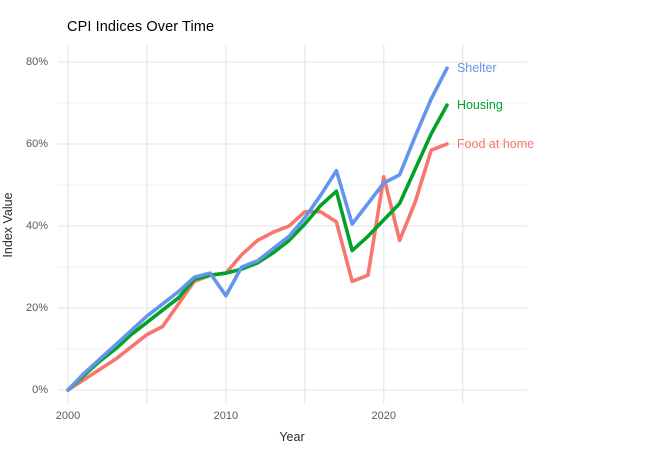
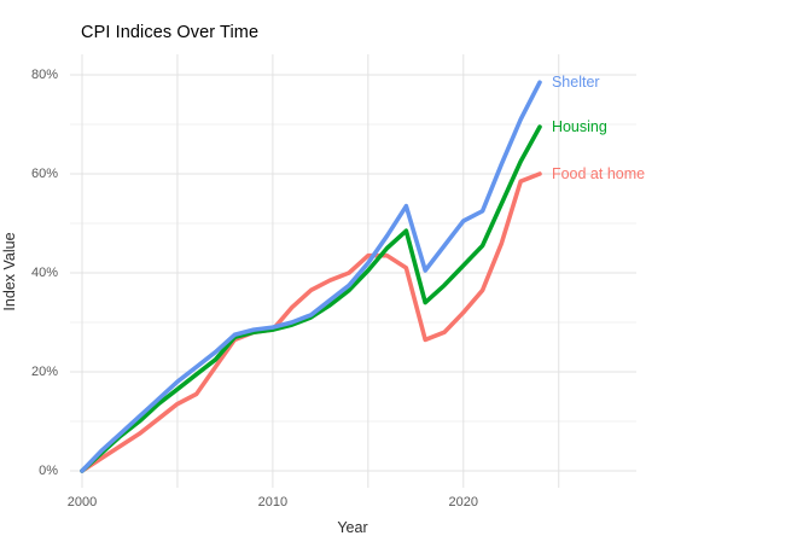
Shelter/2010: 23% -> 29%
Food at home/2020: 52% -> 32%
